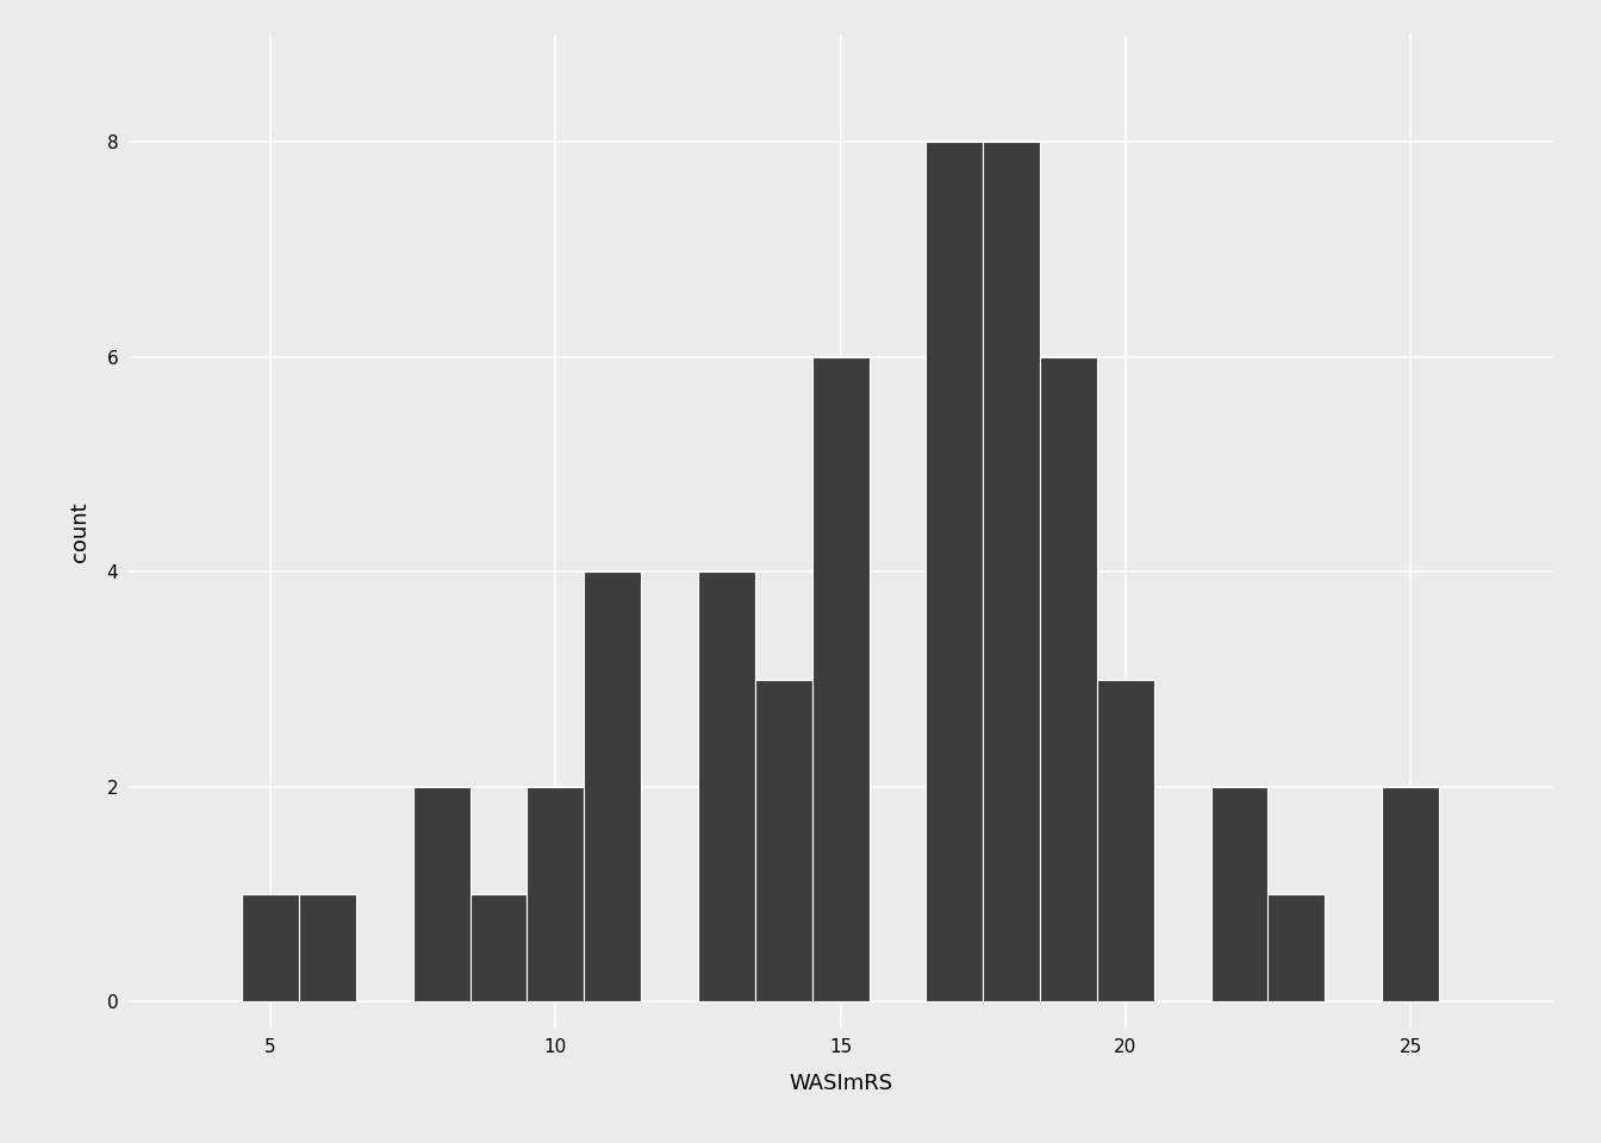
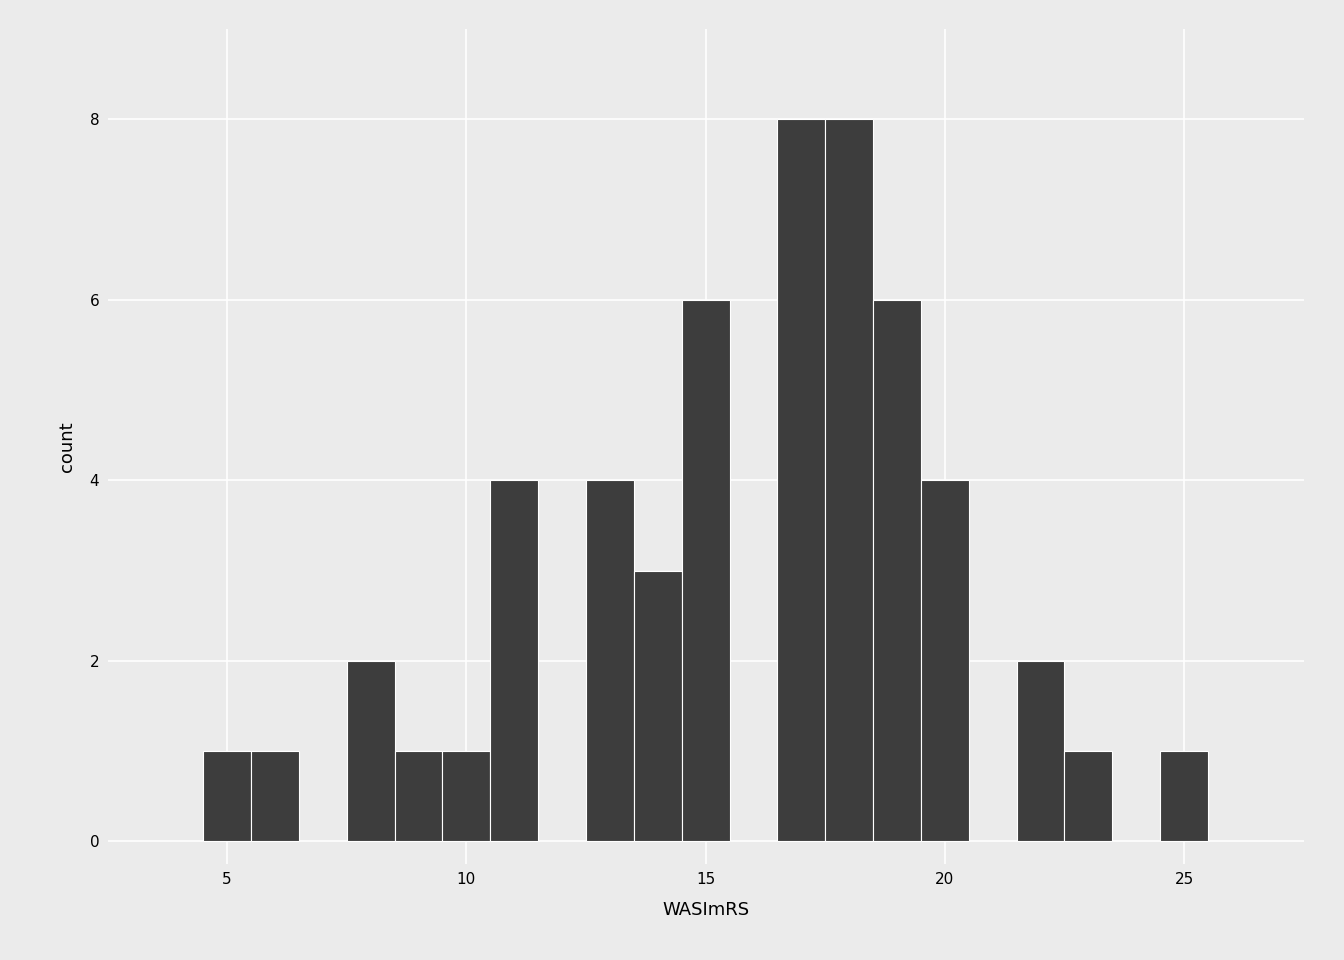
10: 2 -> 1
20: 3 -> 4
25: 2 -> 1
